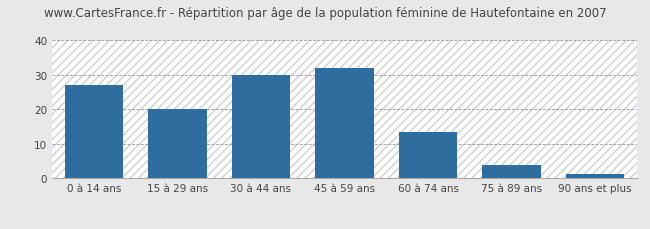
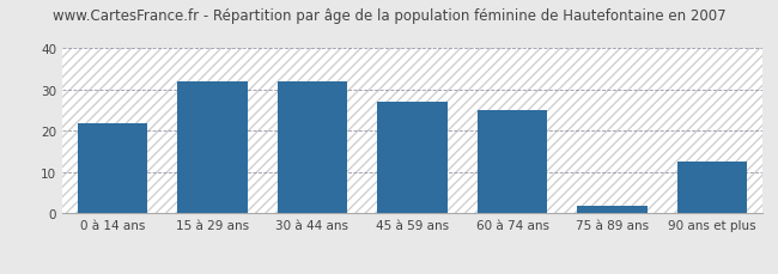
0 à 14 ans: 27.0 -> 22.0
15 à 29 ans: 20.0 -> 32.0
30 à 44 ans: 30.0 -> 32.0
45 à 59 ans: 32.0 -> 27.0
60 à 74 ans: 13.5 -> 25.0
75 à 89 ans: 4.0 -> 2.0
90 ans et plus: 1.2 -> 12.5
